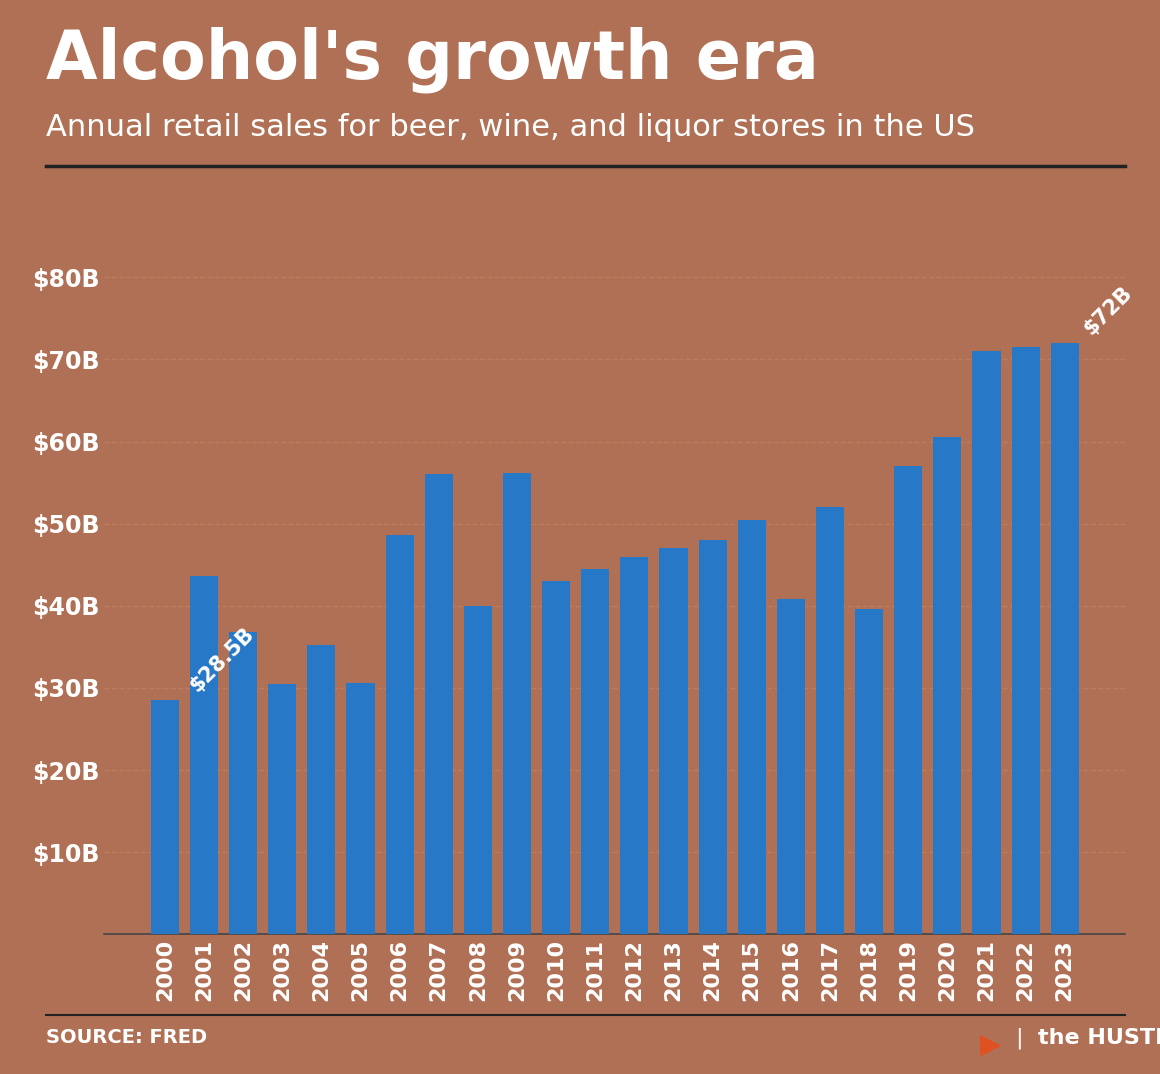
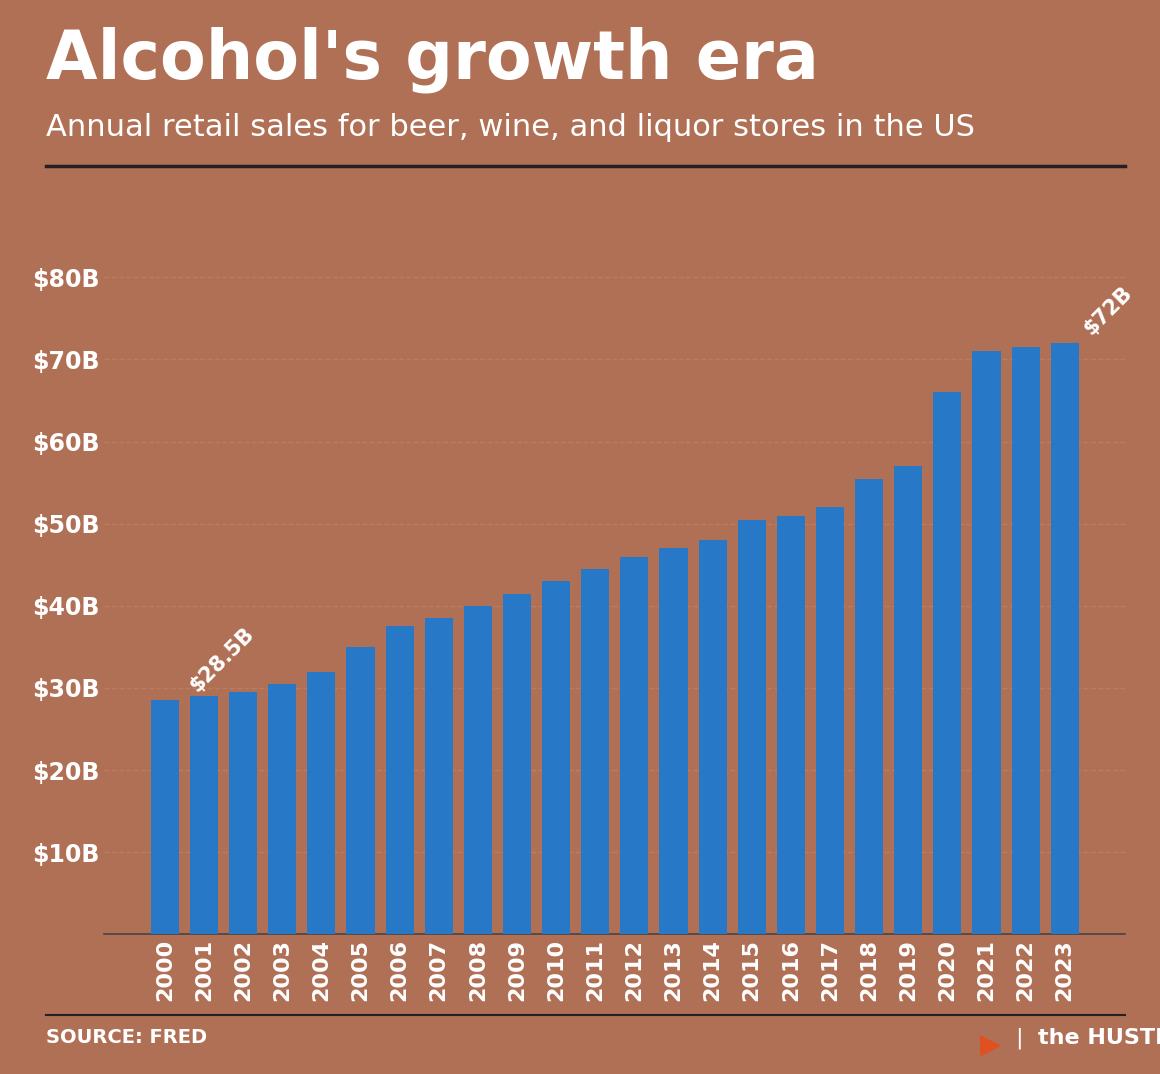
2001: $43.6B -> $29.0B
2002: $36.8B -> $29.5B
2004: $35.2B -> $32.0B
2005: $30.6B -> $35.0B
2006: $48.6B -> $37.5B
2007: $56.0B -> $38.5B
2009: $56.2B -> $41.5B
2016: $40.8B -> $51.0B
2018: $39.6B -> $55.5B
2020: $60.6B -> $66.0B
